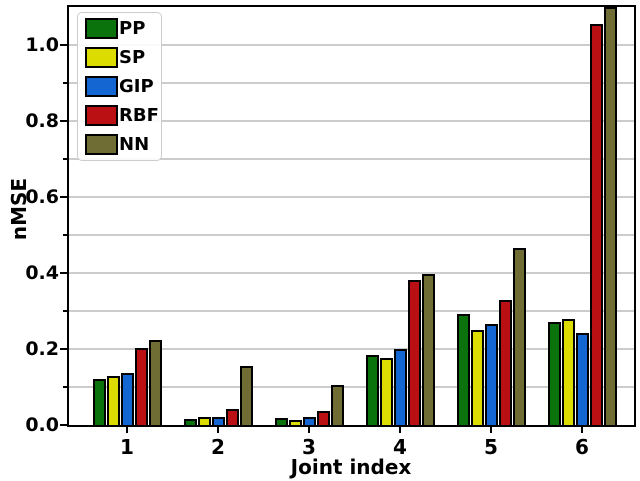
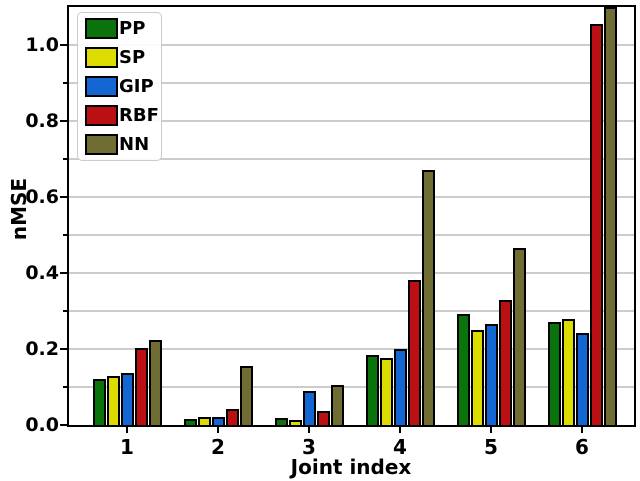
GIP/3: 0.02 -> 0.09
NN/4: 0.40 -> 0.67
